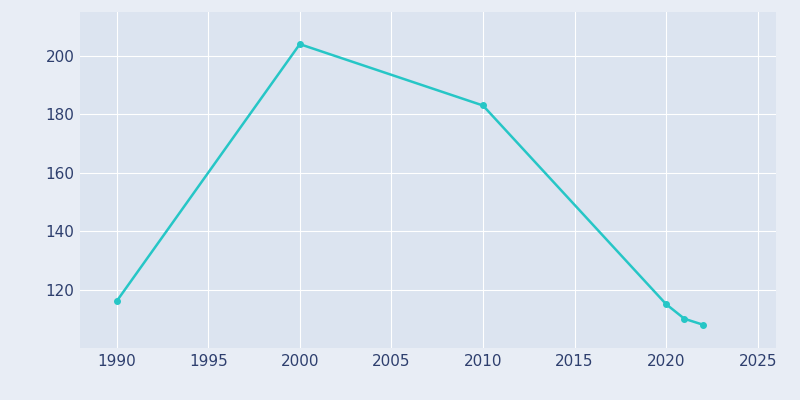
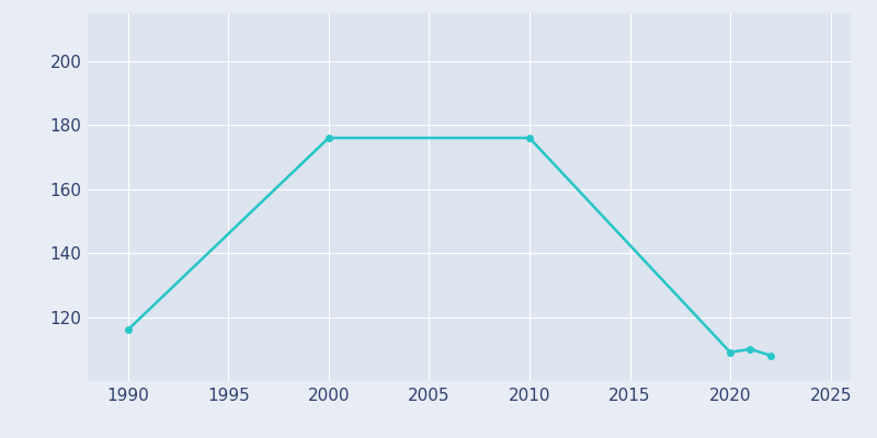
2000: 204 -> 176
2010: 183 -> 176
2020: 115 -> 109
